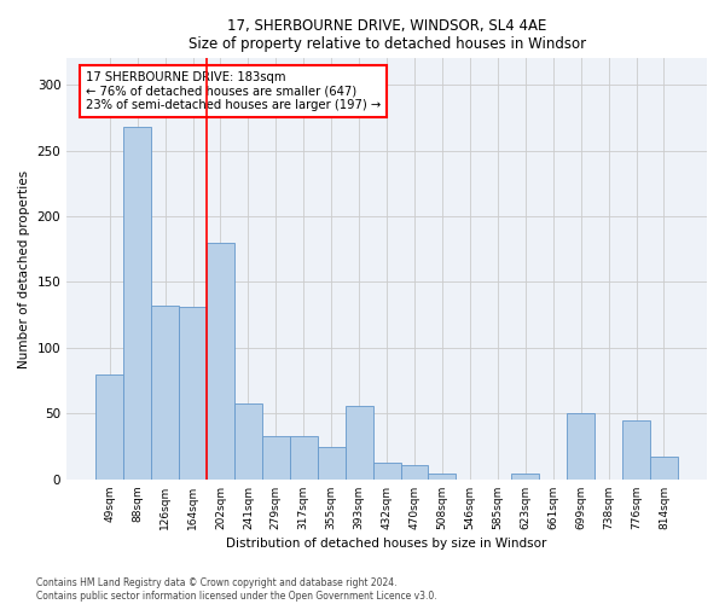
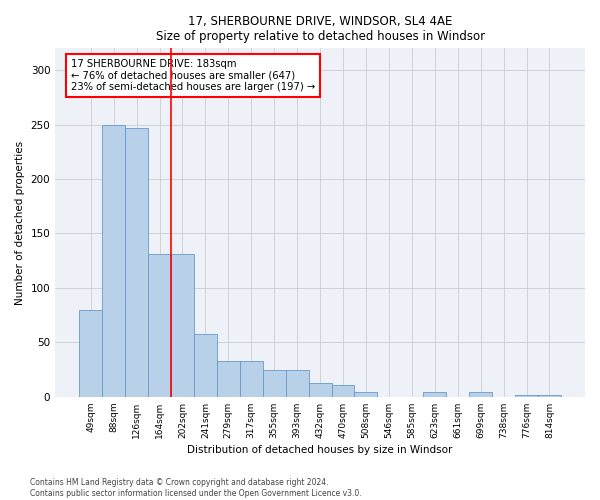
88sqm: 268 -> 250
126sqm: 132 -> 247
202sqm: 180 -> 131
393sqm: 56 -> 25
699sqm: 50 -> 4
776sqm: 45 -> 2
814sqm: 17 -> 2
